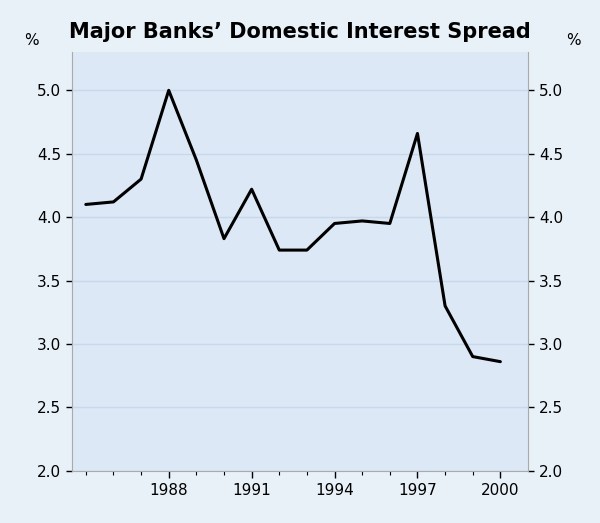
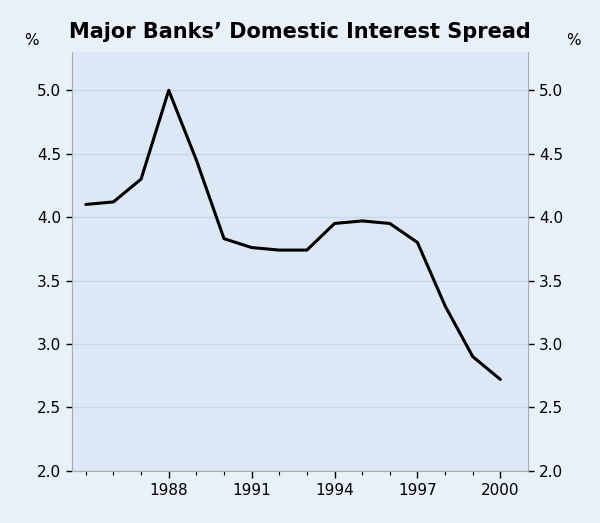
1991: 4.22 -> 3.76
1997: 4.66 -> 3.80
2000: 2.86 -> 2.72
